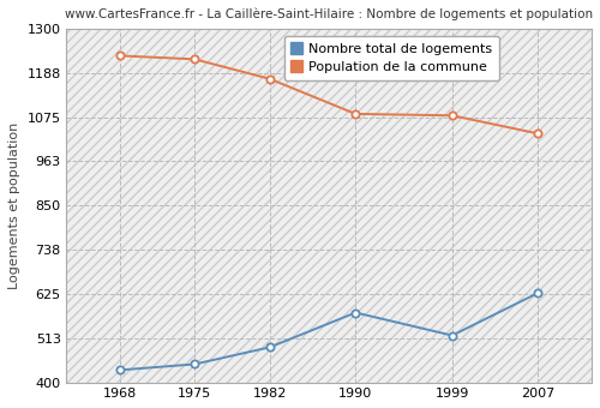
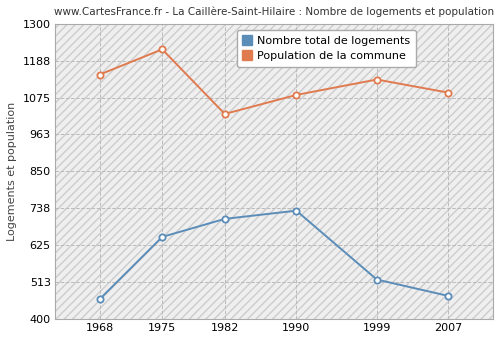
Nombre total de logements/1968: 432 -> 460
Population de la commune/1968: 1231 -> 1145
Nombre total de logements/1975: 447 -> 650
Nombre total de logements/1982: 490 -> 705
Population de la commune/1982: 1172 -> 1025
Nombre total de logements/1990: 578 -> 730
Population de la commune/1999: 1079 -> 1130
Nombre total de logements/2007: 628 -> 470
Population de la commune/2007: 1033 -> 1090
